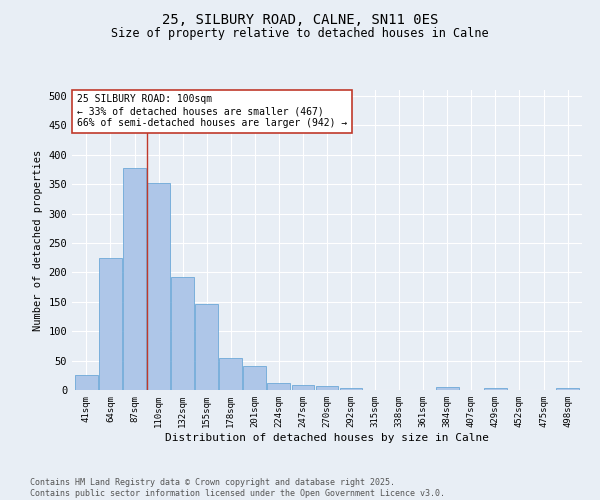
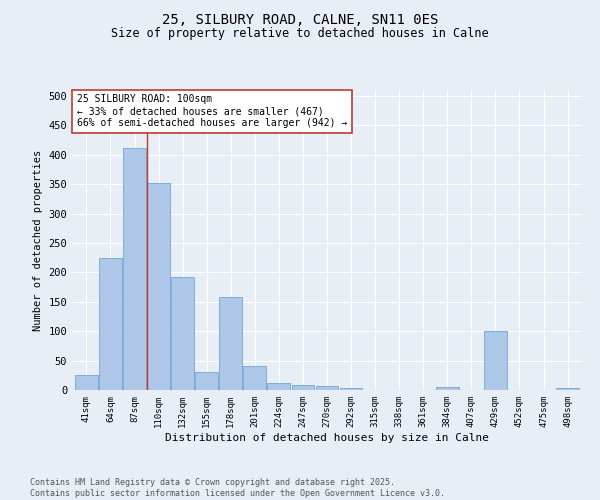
87sqm: 378 -> 412
155sqm: 147 -> 30
178sqm: 55 -> 158
429sqm: 3 -> 100
